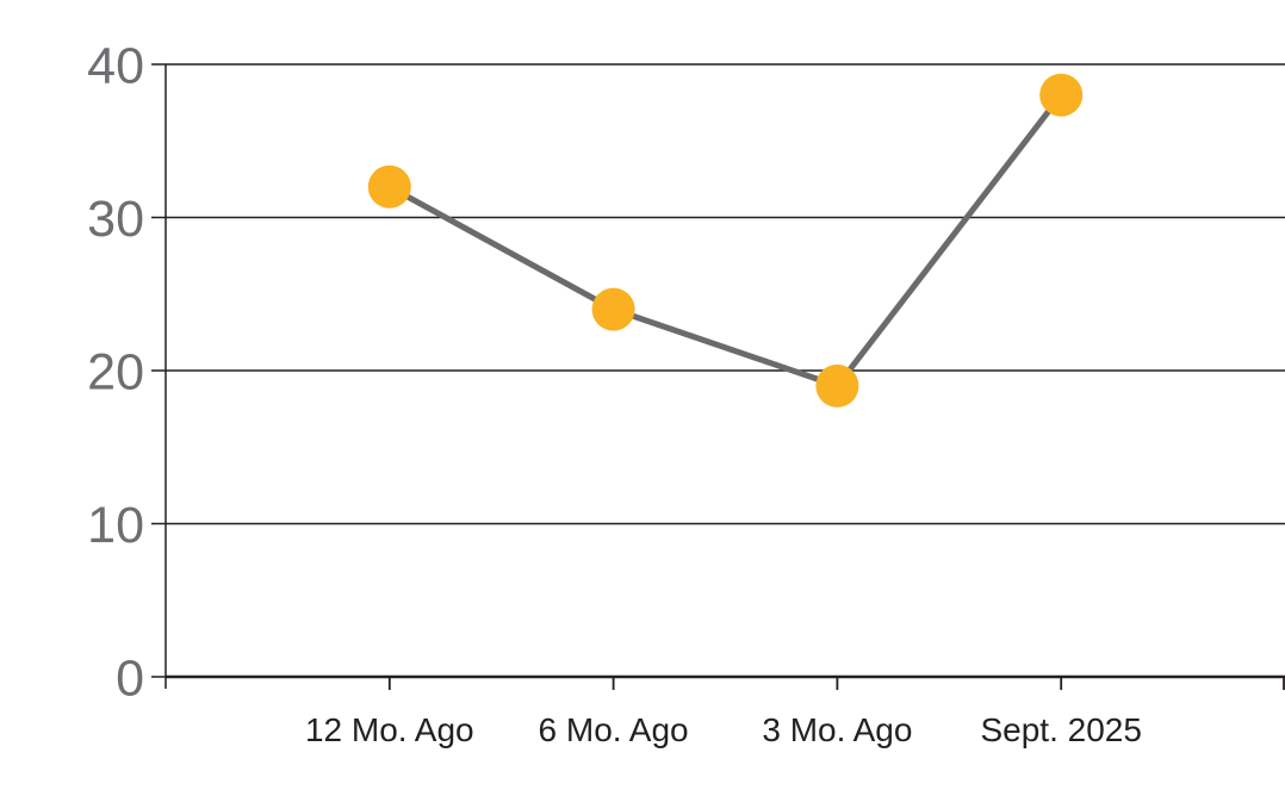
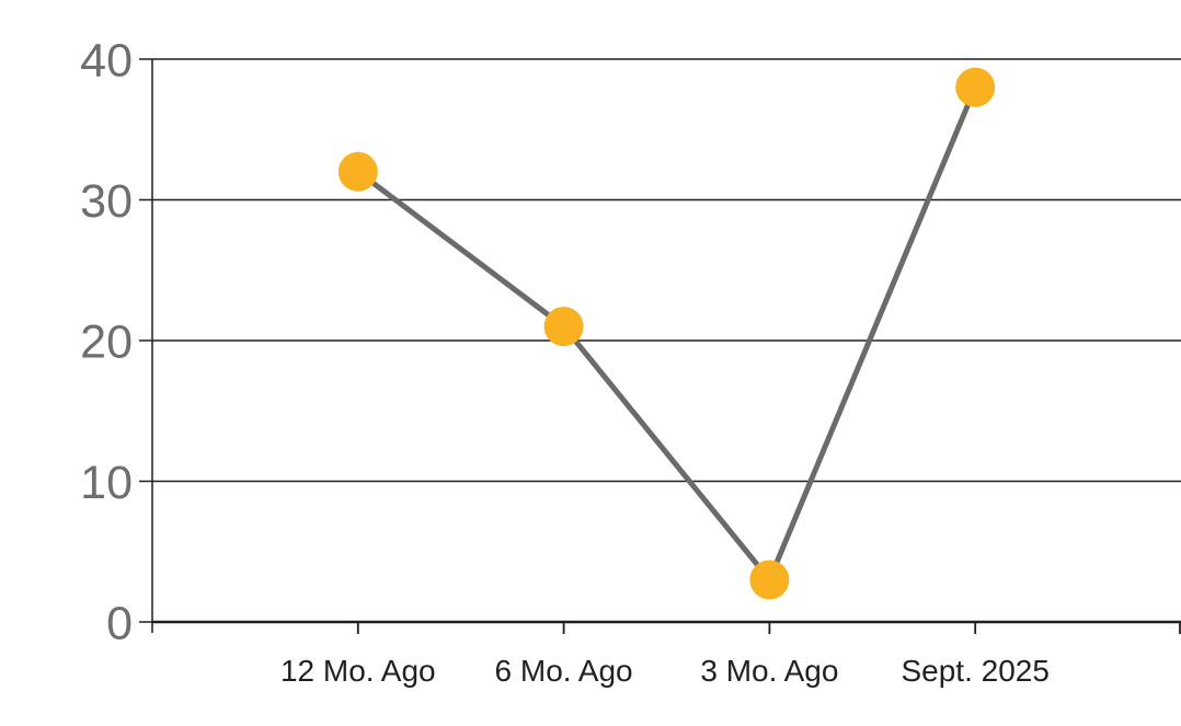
6 Mo. Ago: 24 -> 21
3 Mo. Ago: 19 -> 3
